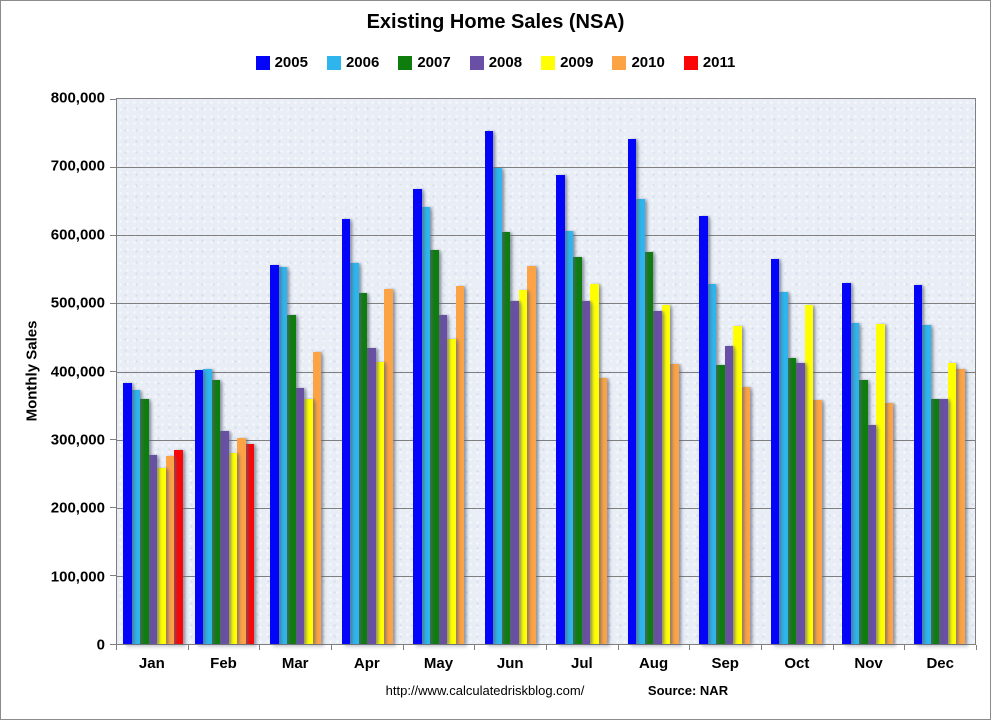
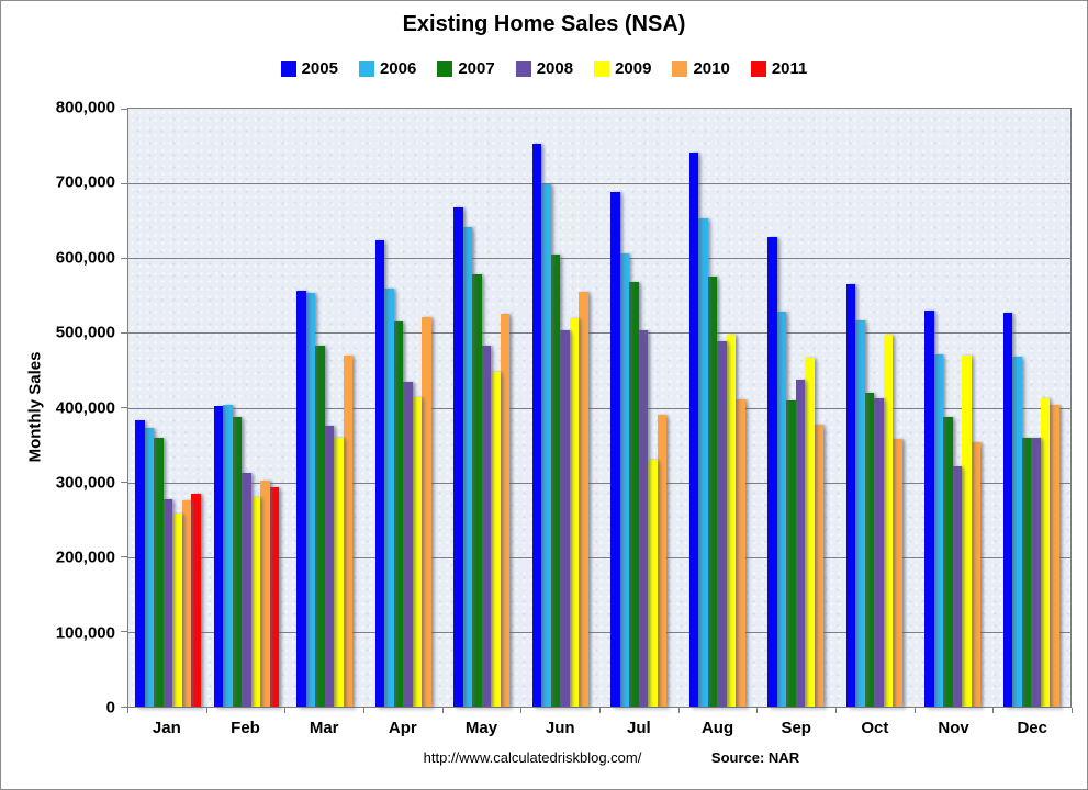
2010/Mar: 430000 -> 470000
2009/Jul: 530000 -> 330000
